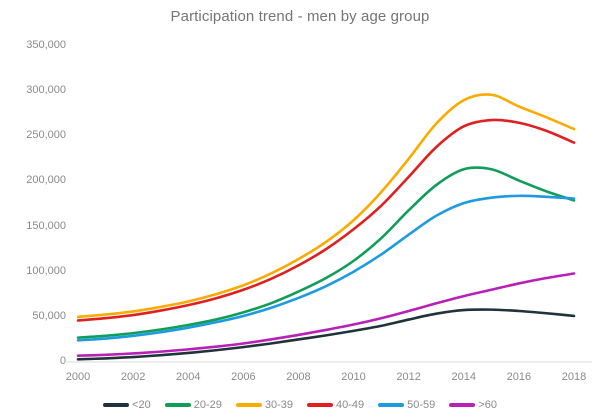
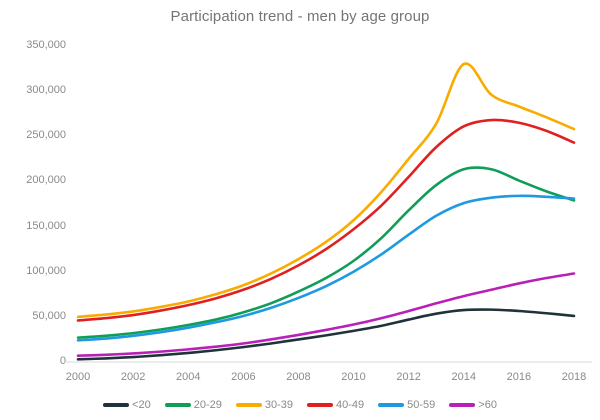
30-39/2014: 290000 -> 330000
